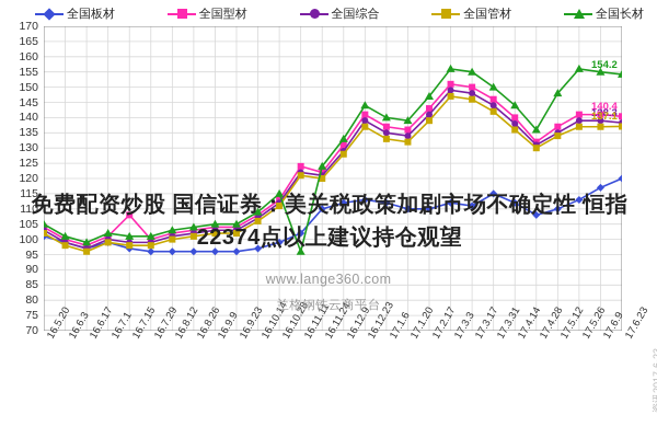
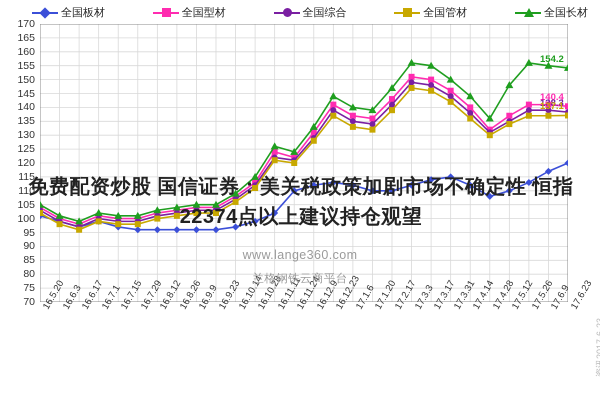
全国型材/16.7.15: 108 -> 100
全国长材/16.11.11: 96 -> 126
全国板材/17.3.17: 111 -> 114
